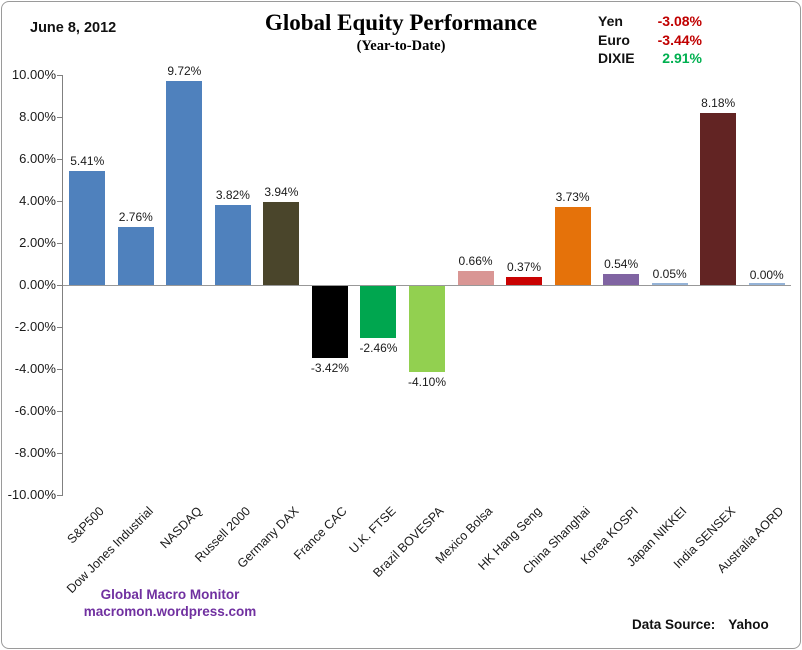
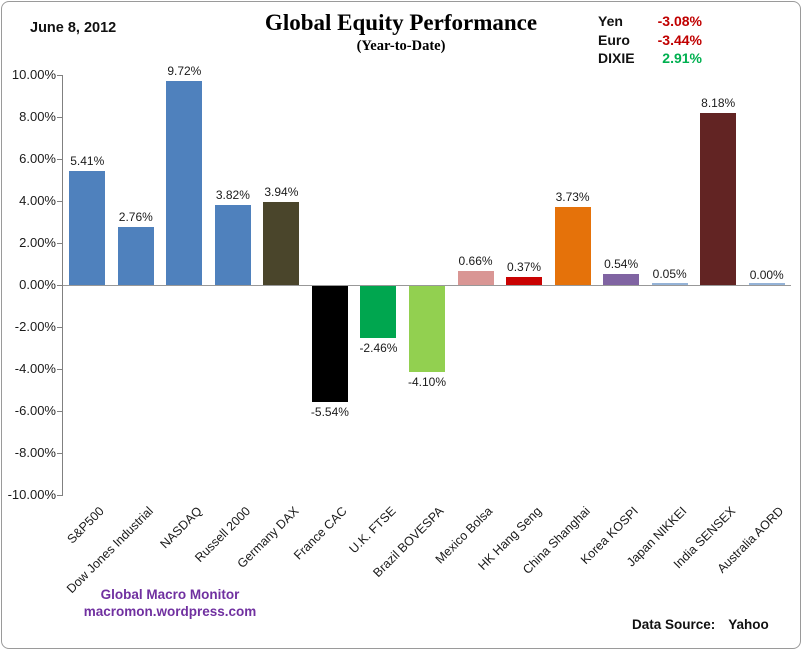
France CAC: -3.42% -> -5.54%
